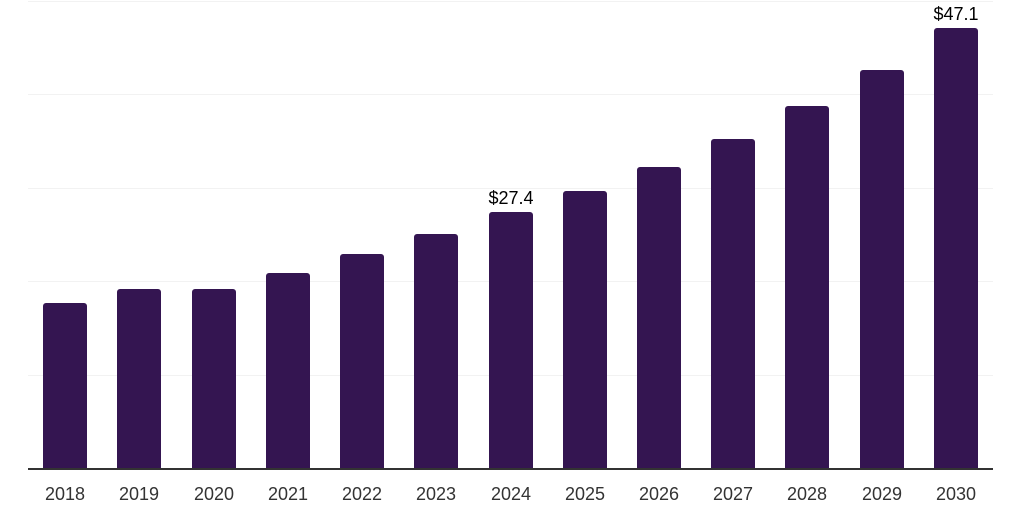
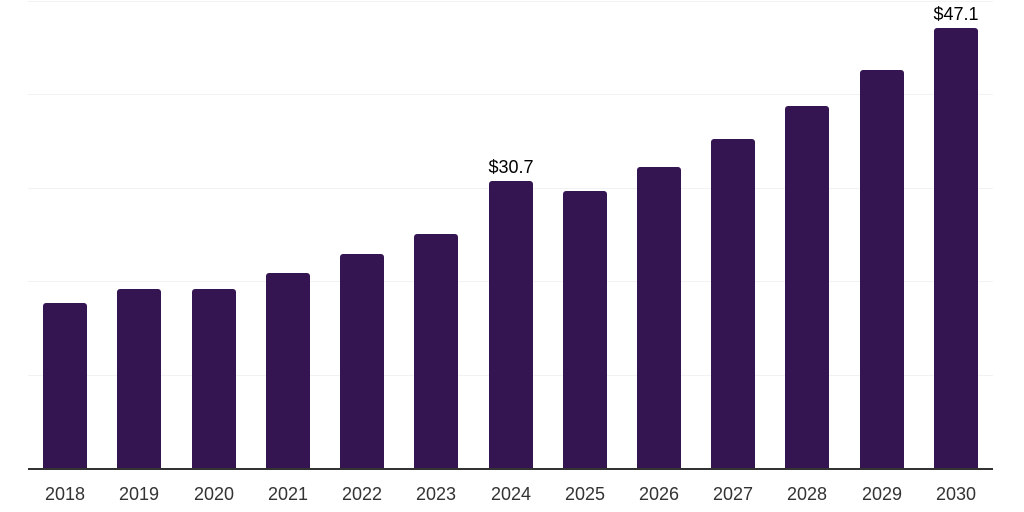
2024: $27.4 -> $30.7
